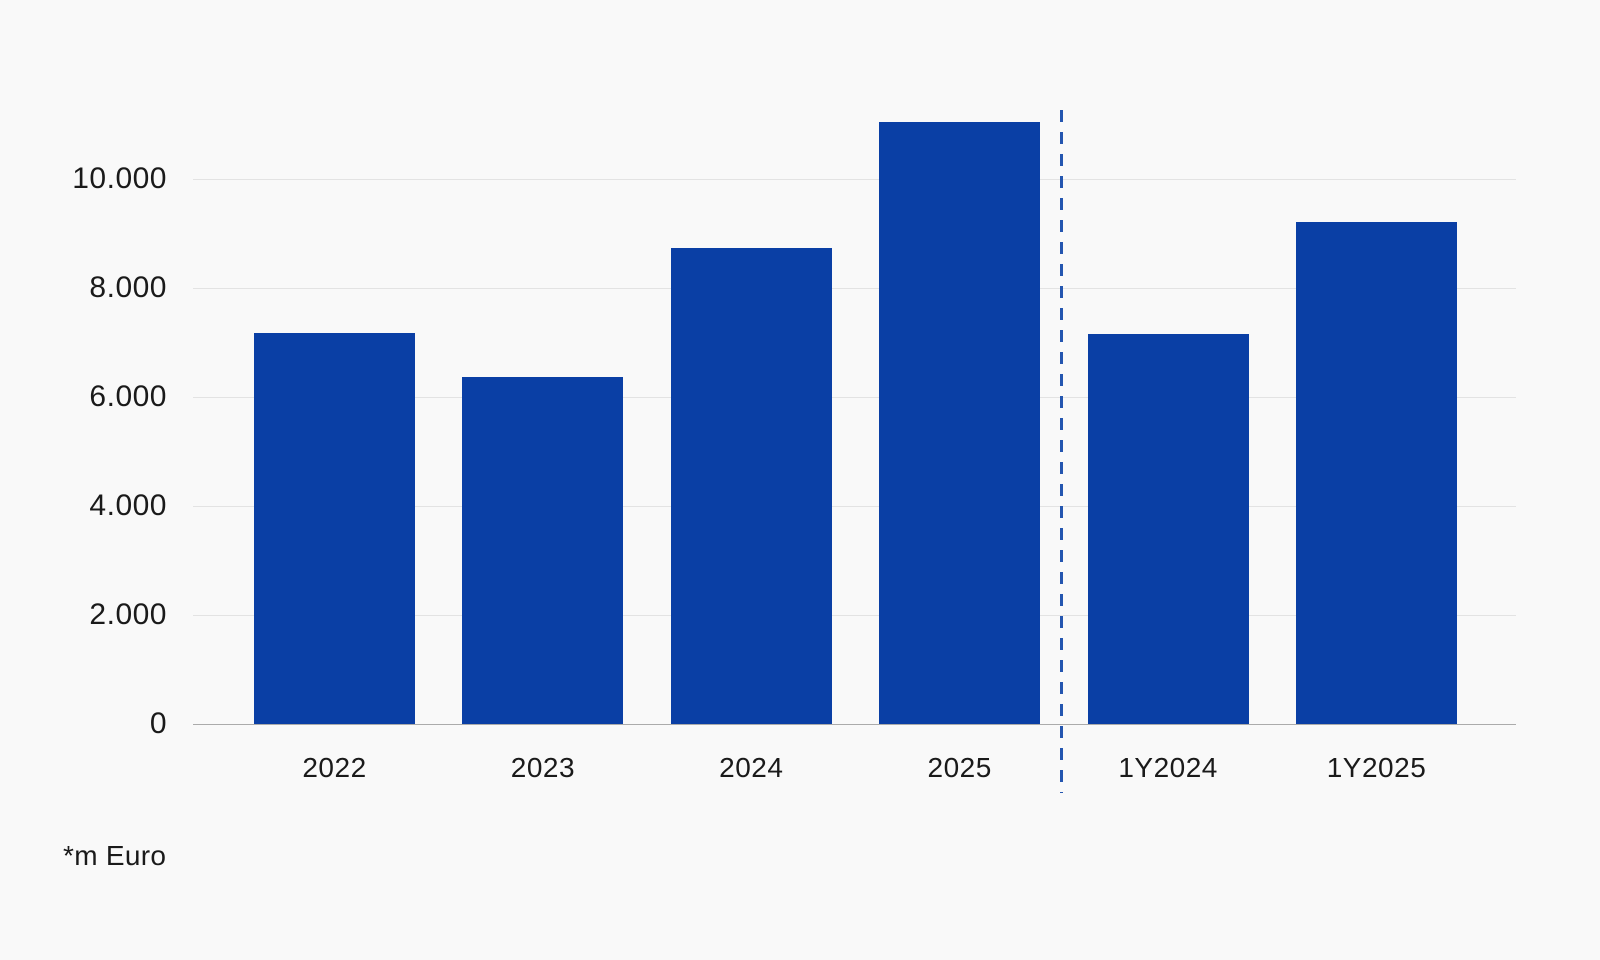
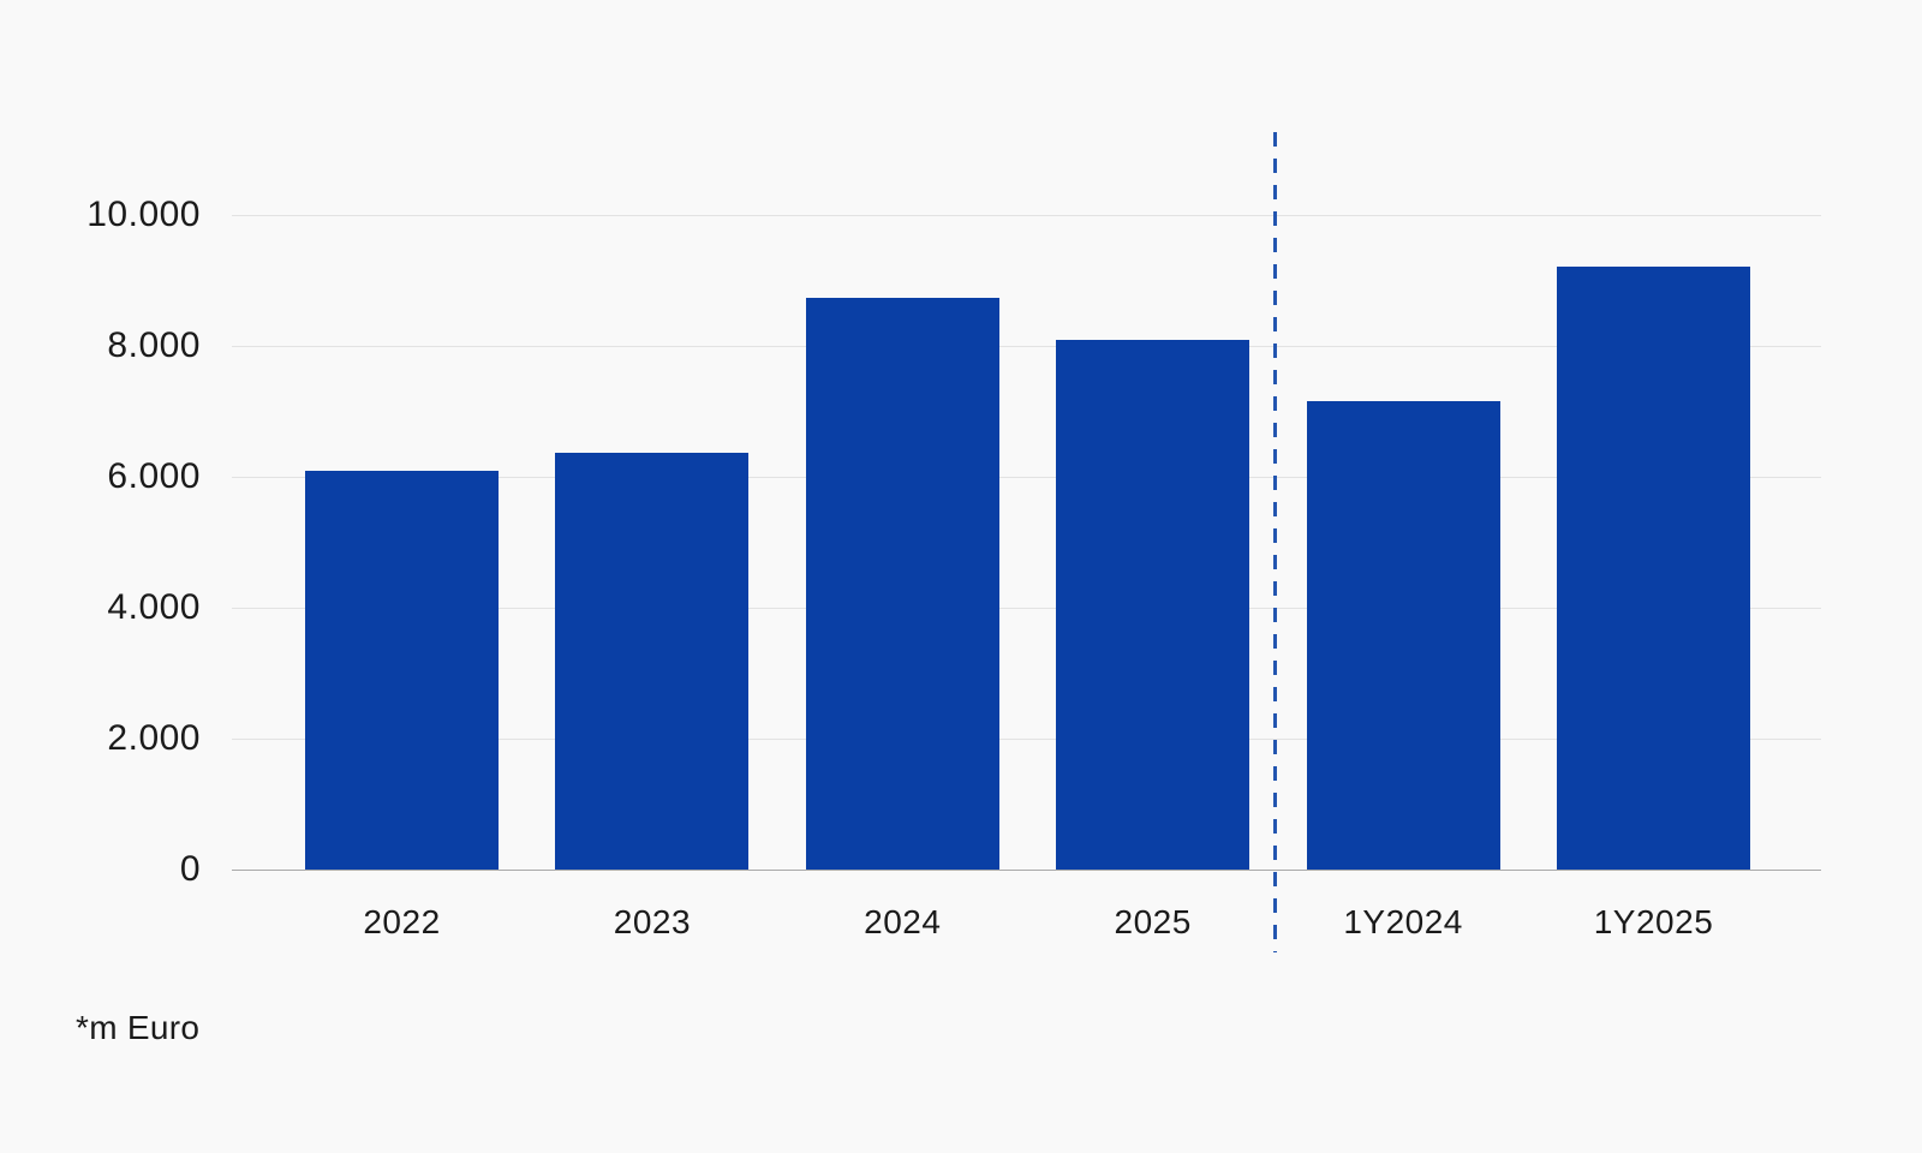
2022: 7200 -> 6100
2025: 11000 -> 8100
